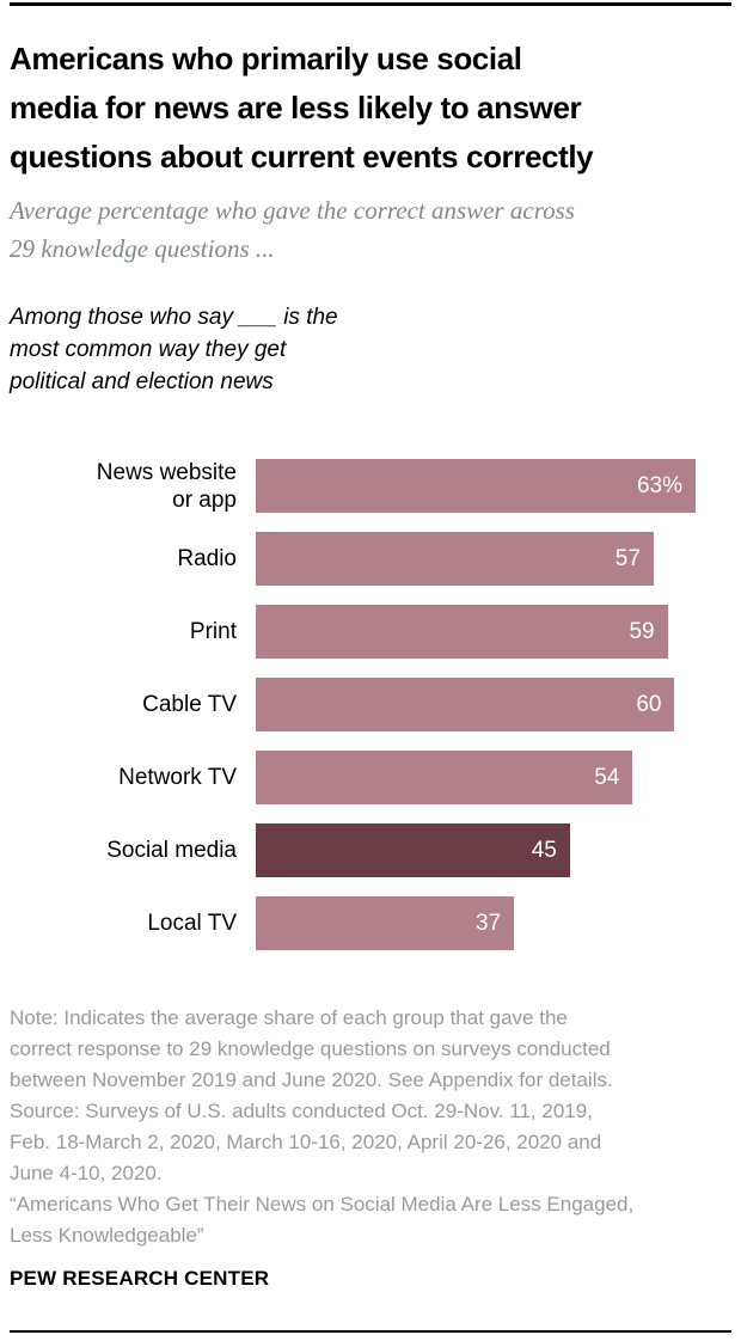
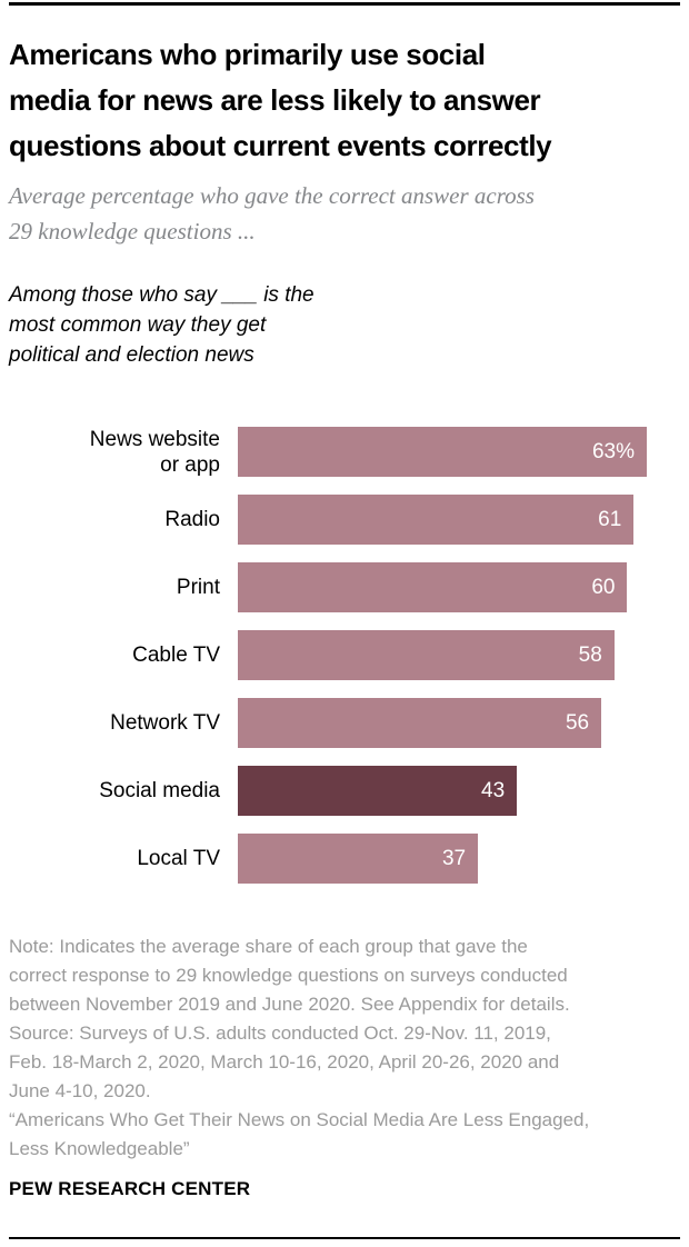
Radio: 57 -> 61
Print: 59 -> 60
Cable TV: 60 -> 58
Network TV: 54 -> 56
Social media: 45 -> 43
